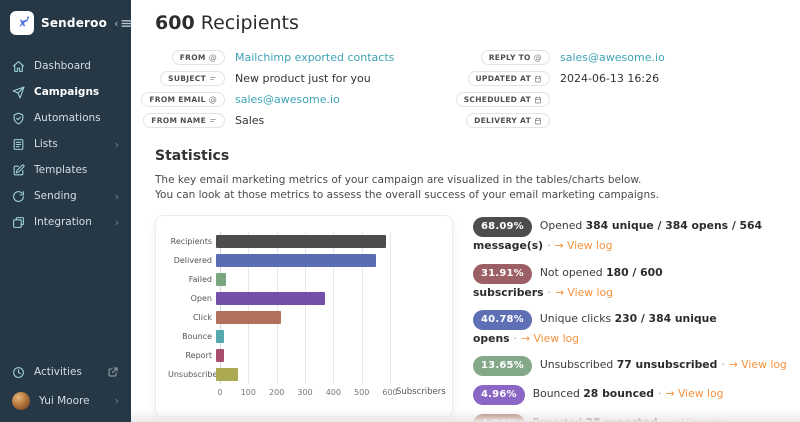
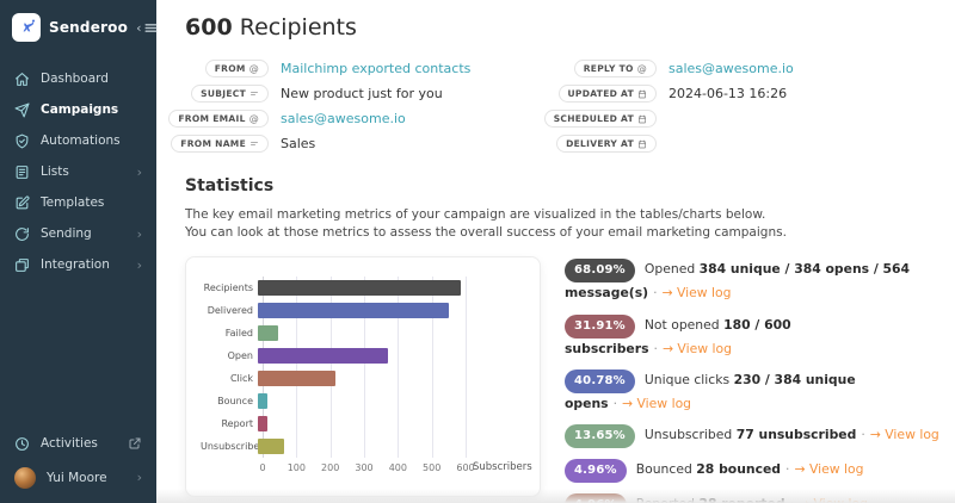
Failed: 40 -> 60
